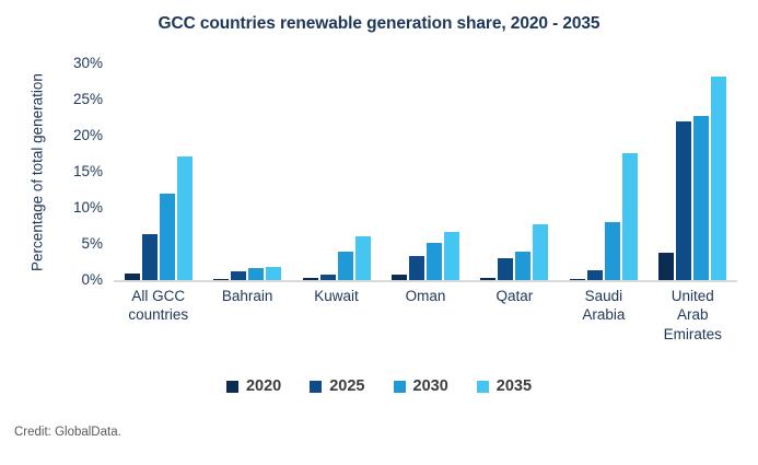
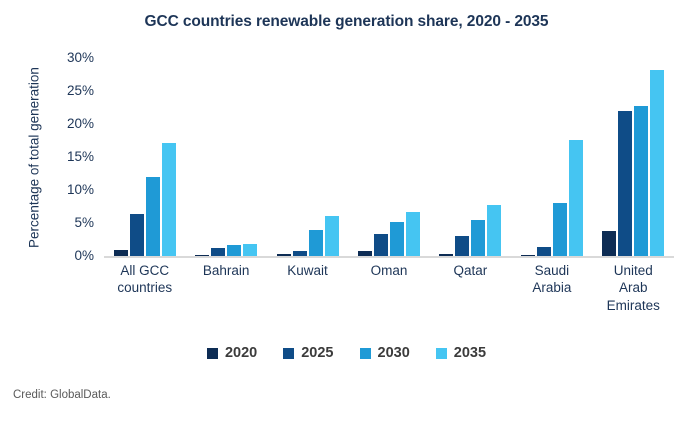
2030/Qatar: 4% -> 5%
